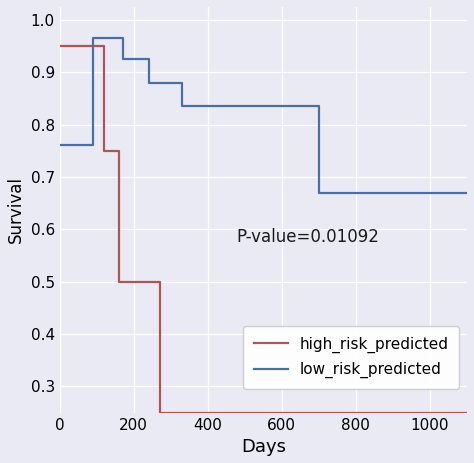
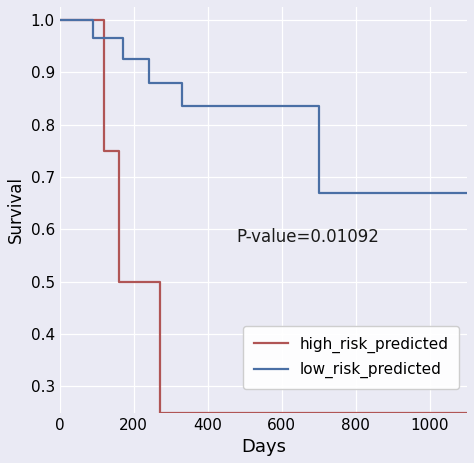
high_risk_predicted/0: 0.95 -> 1.00
low_risk_predicted/0: 0.762 -> 1.000
